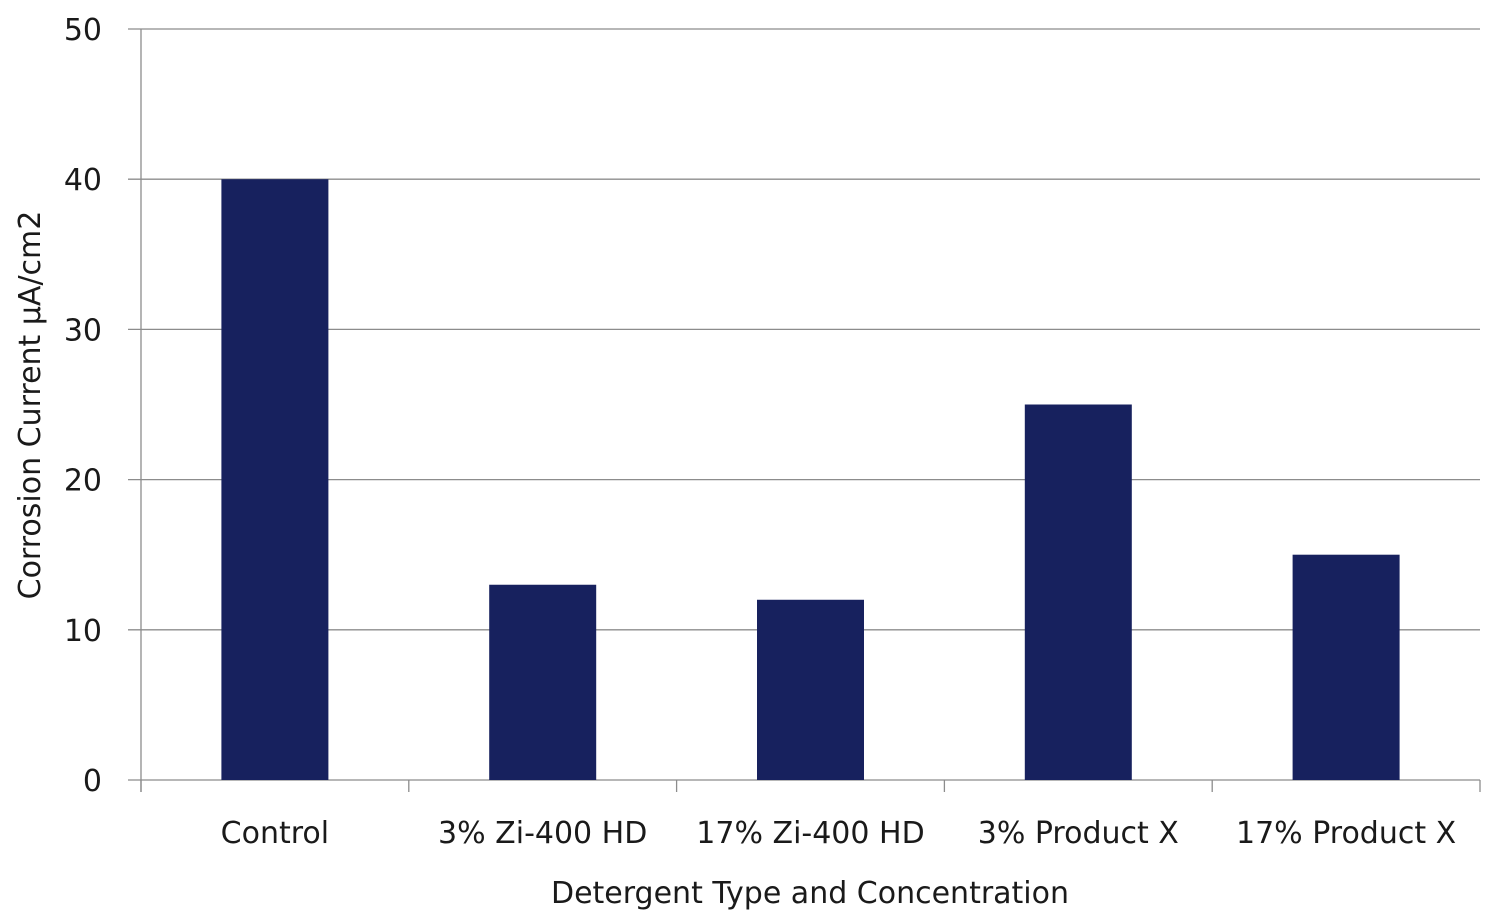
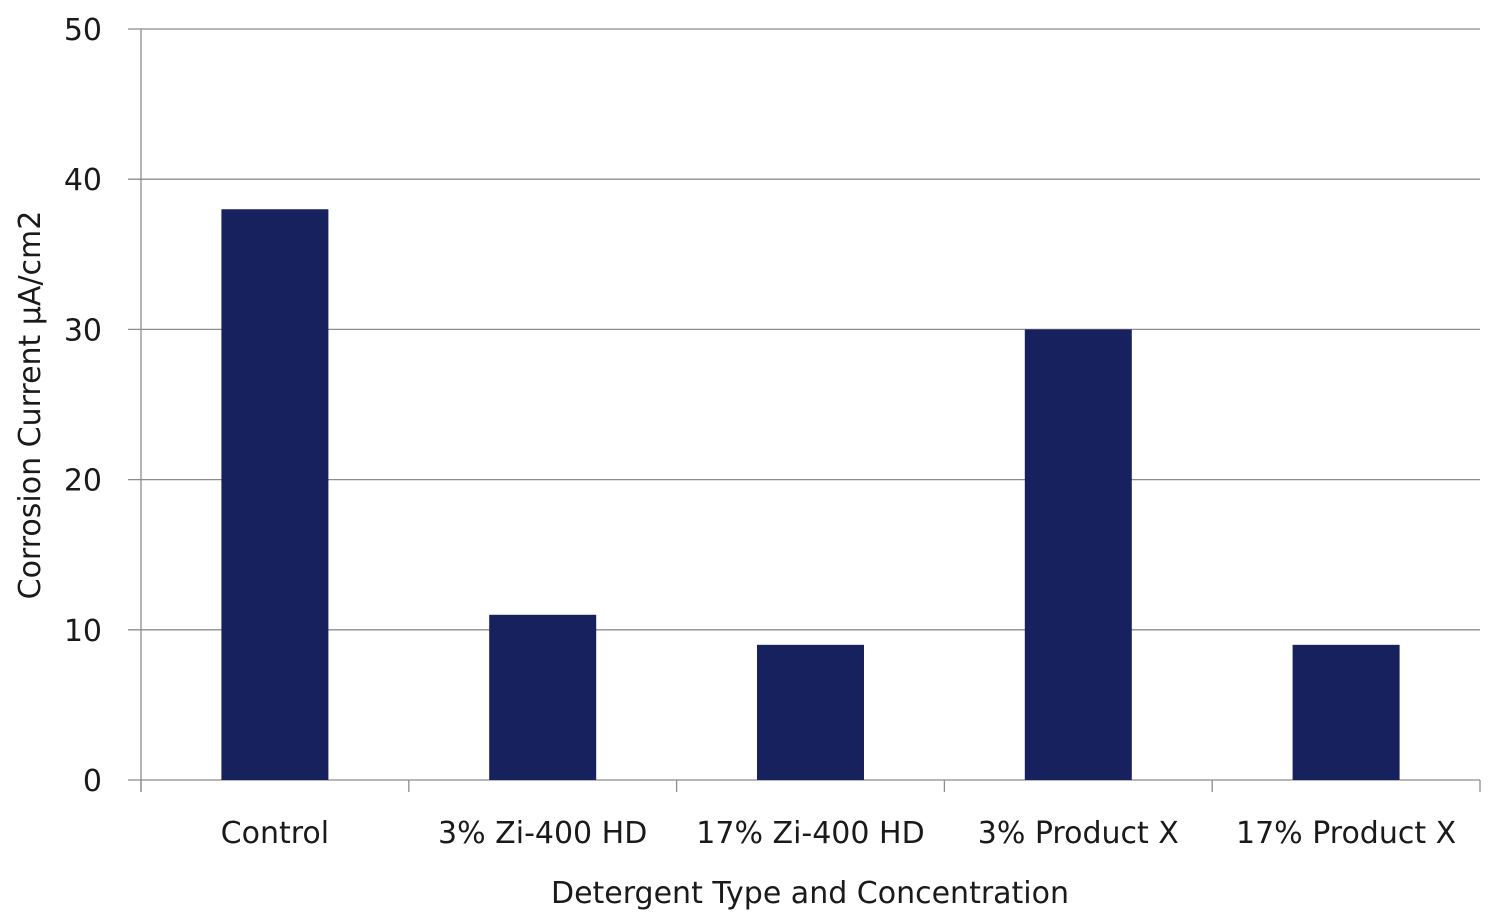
Control: 40 -> 38
3% Zi-400 HD: 13 -> 11
17% Zi-400 HD: 12 -> 9
3% Product X: 25 -> 30
17% Product X: 15 -> 9
